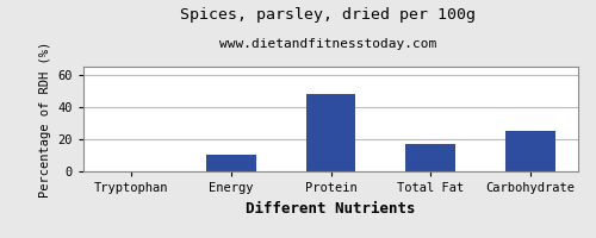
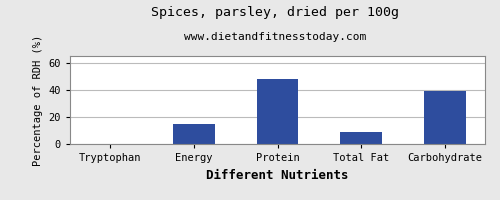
Energy: 10 -> 15
Total Fat: 17 -> 9
Carbohydrate: 25 -> 39
